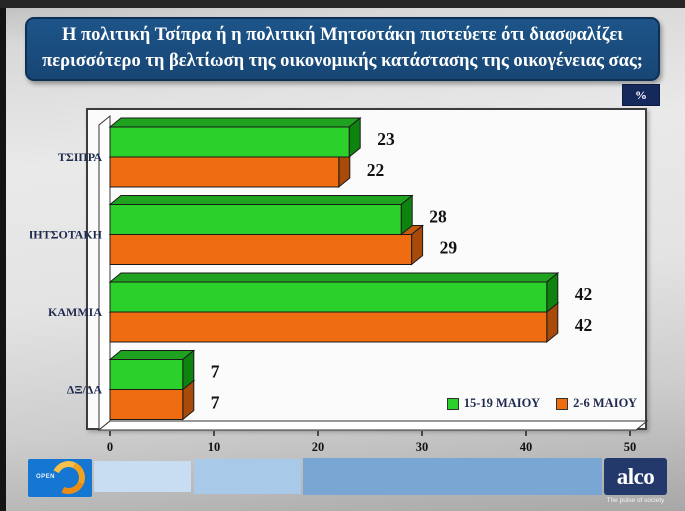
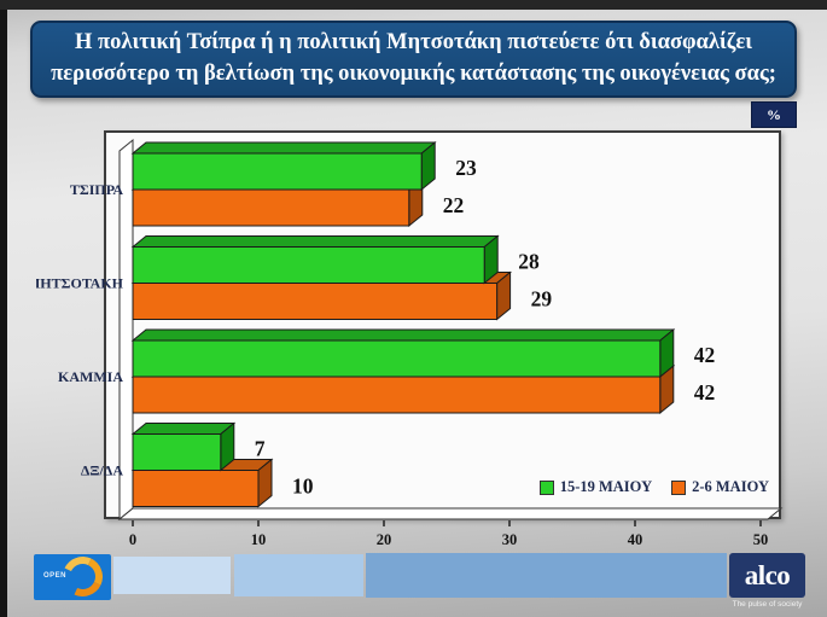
2-6 ΜΑΙΟΥ/ΔΞ/ΔΑ: 7 -> 10
